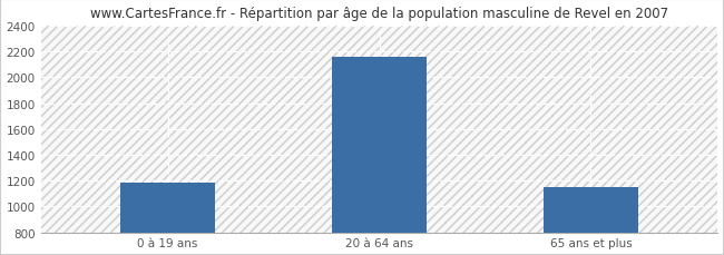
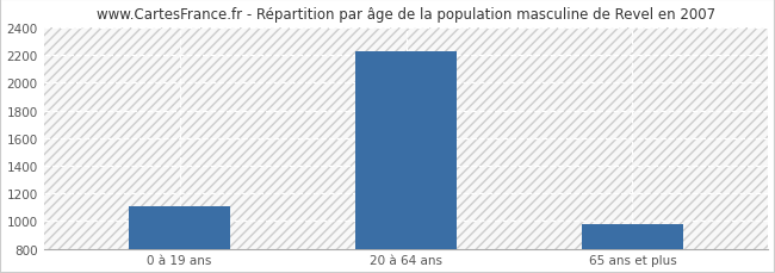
0 à 19 ans: 1180 -> 1110
20 à 64 ans: 2160 -> 2230
65 ans et plus: 1150 -> 980
